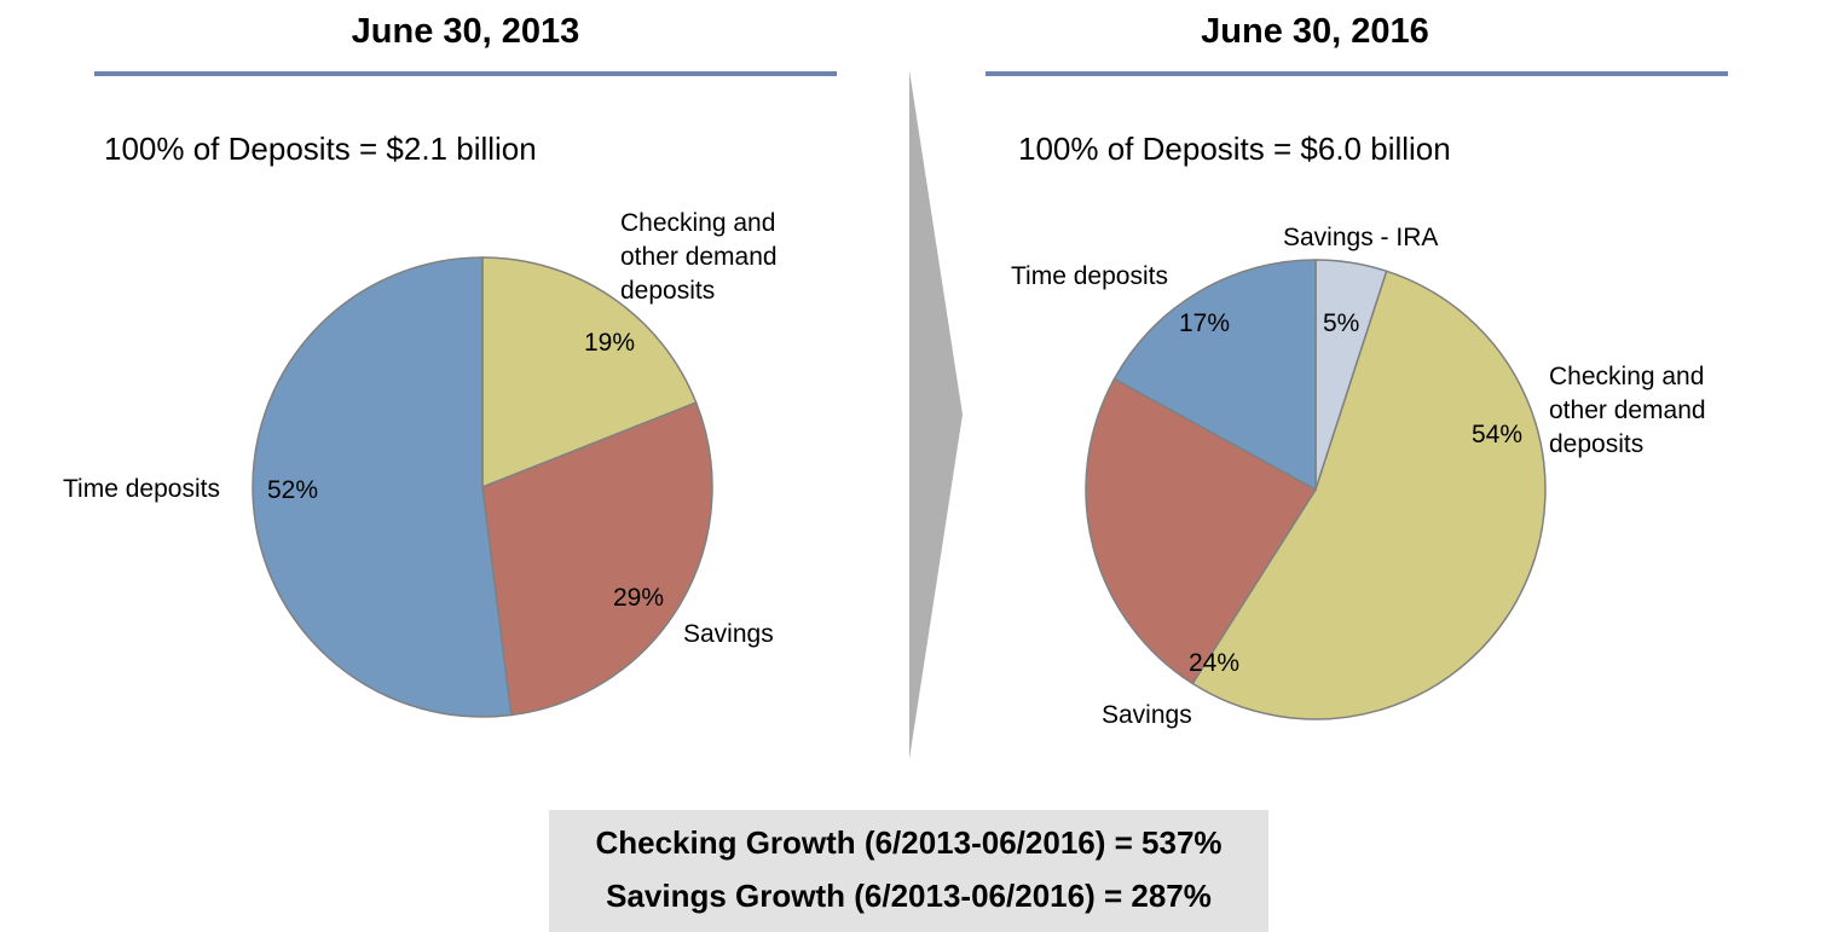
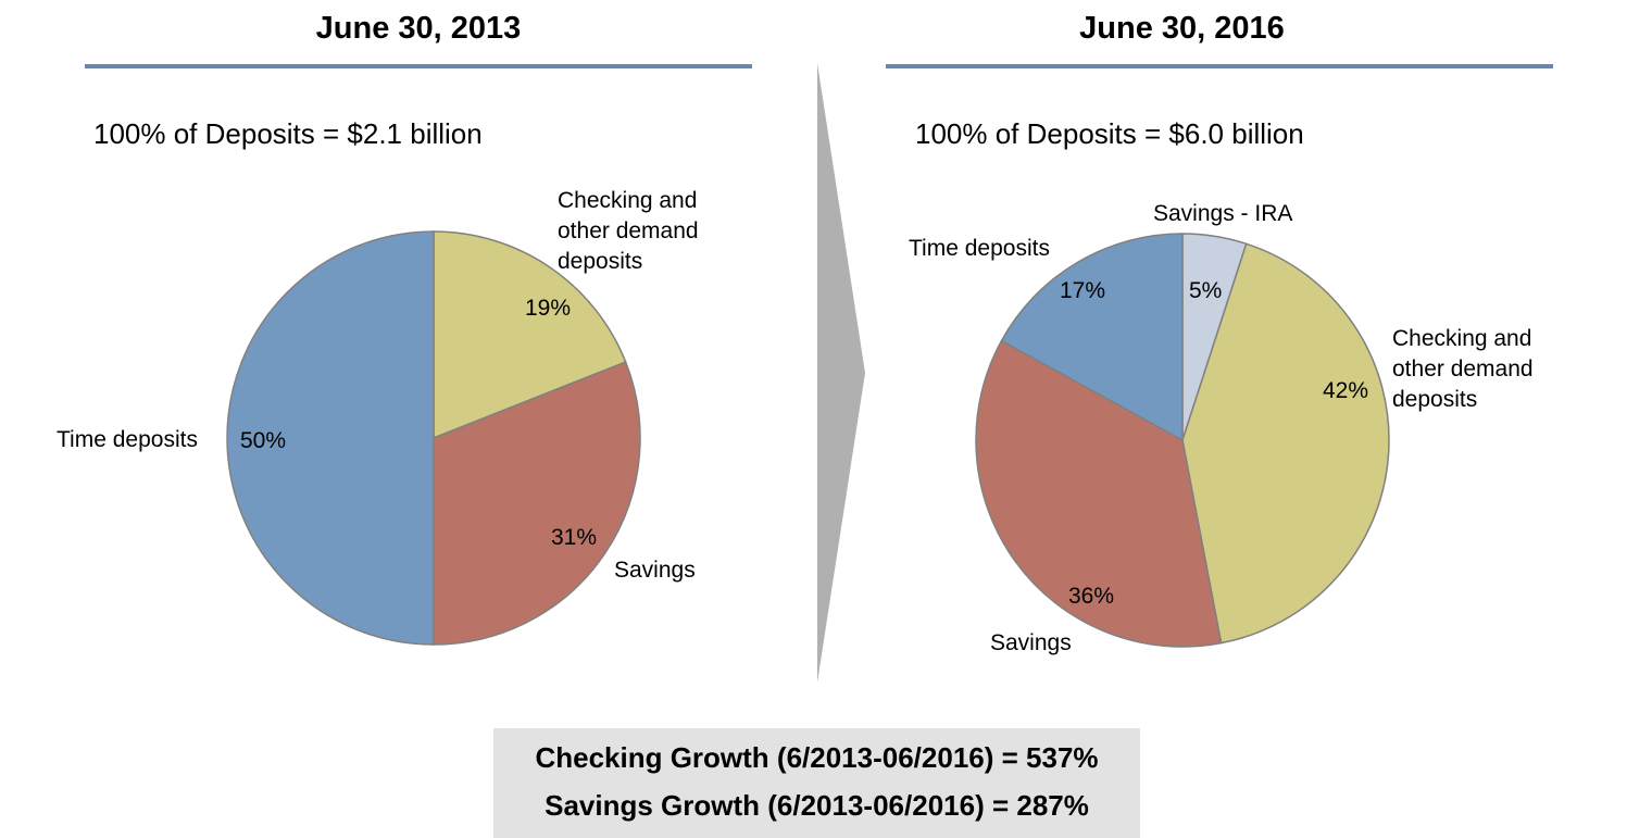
June 30, 2013/Savings: 29% -> 31%
June 30, 2013/Time deposits: 52% -> 50%
June 30, 2016/Checking and other demand deposits: 54% -> 42%
June 30, 2016/Savings: 24% -> 36%
